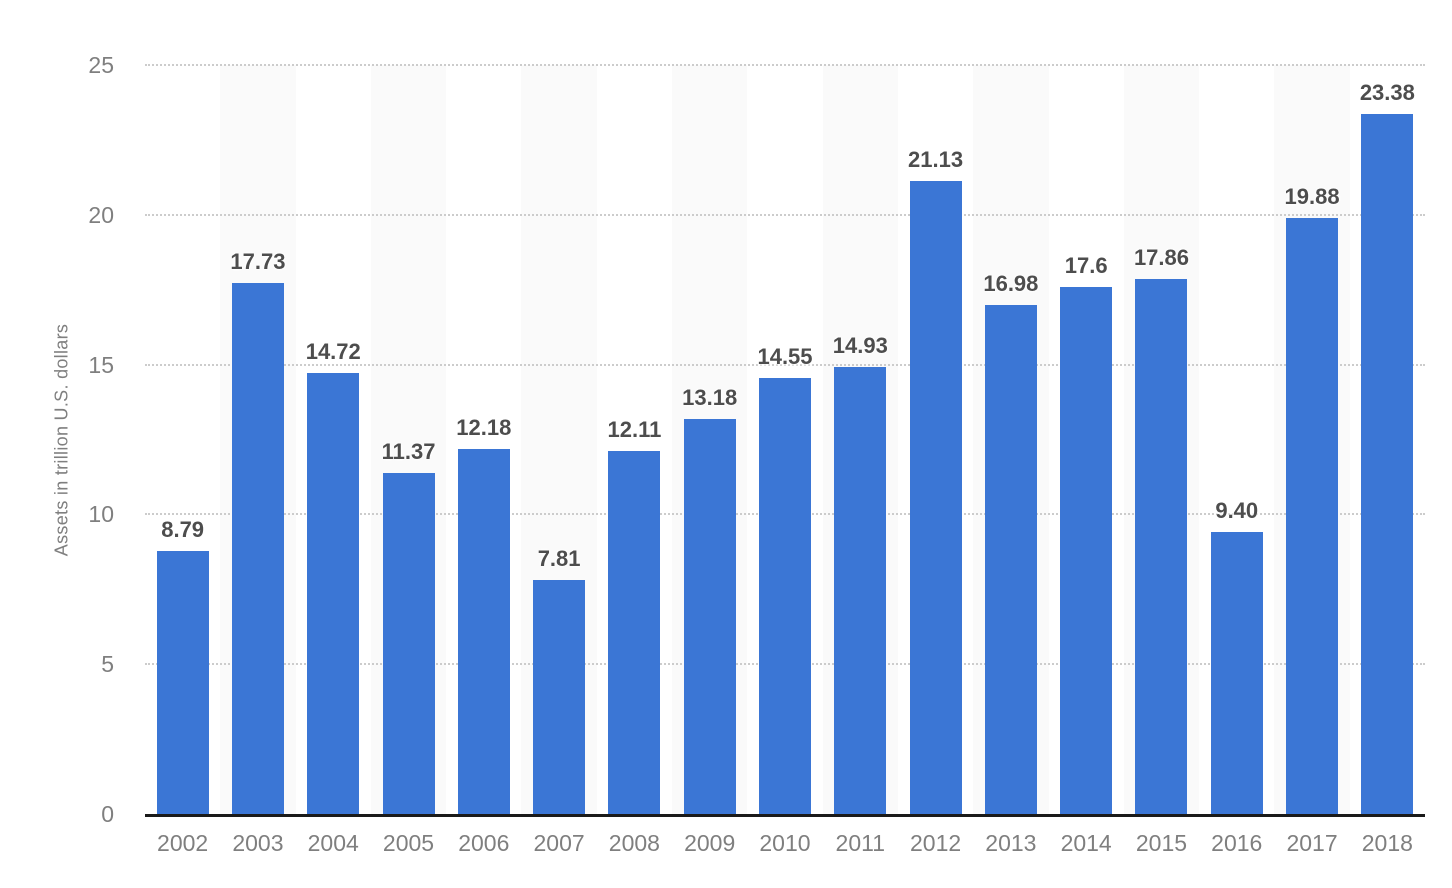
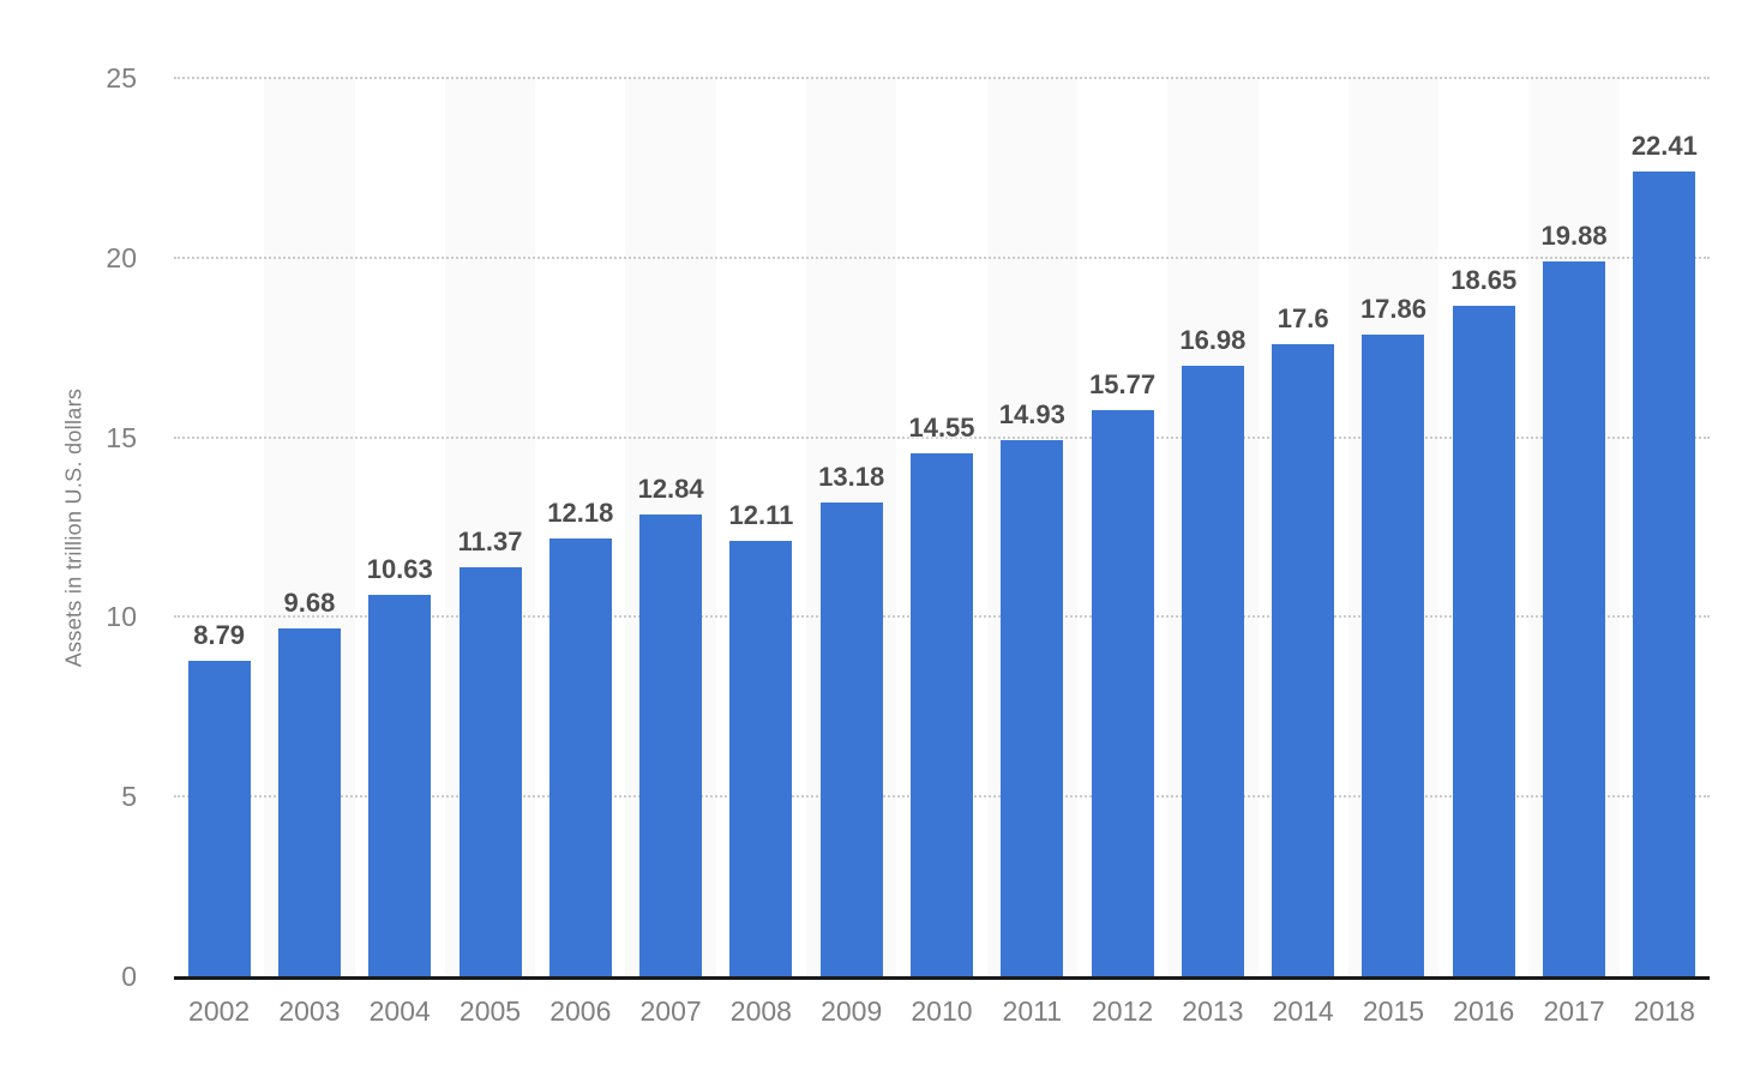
2003: 17.73 -> 9.68
2004: 14.72 -> 10.63
2007: 7.81 -> 12.84
2012: 21.13 -> 15.77
2016: 9.40 -> 18.65
2018: 23.38 -> 22.41
